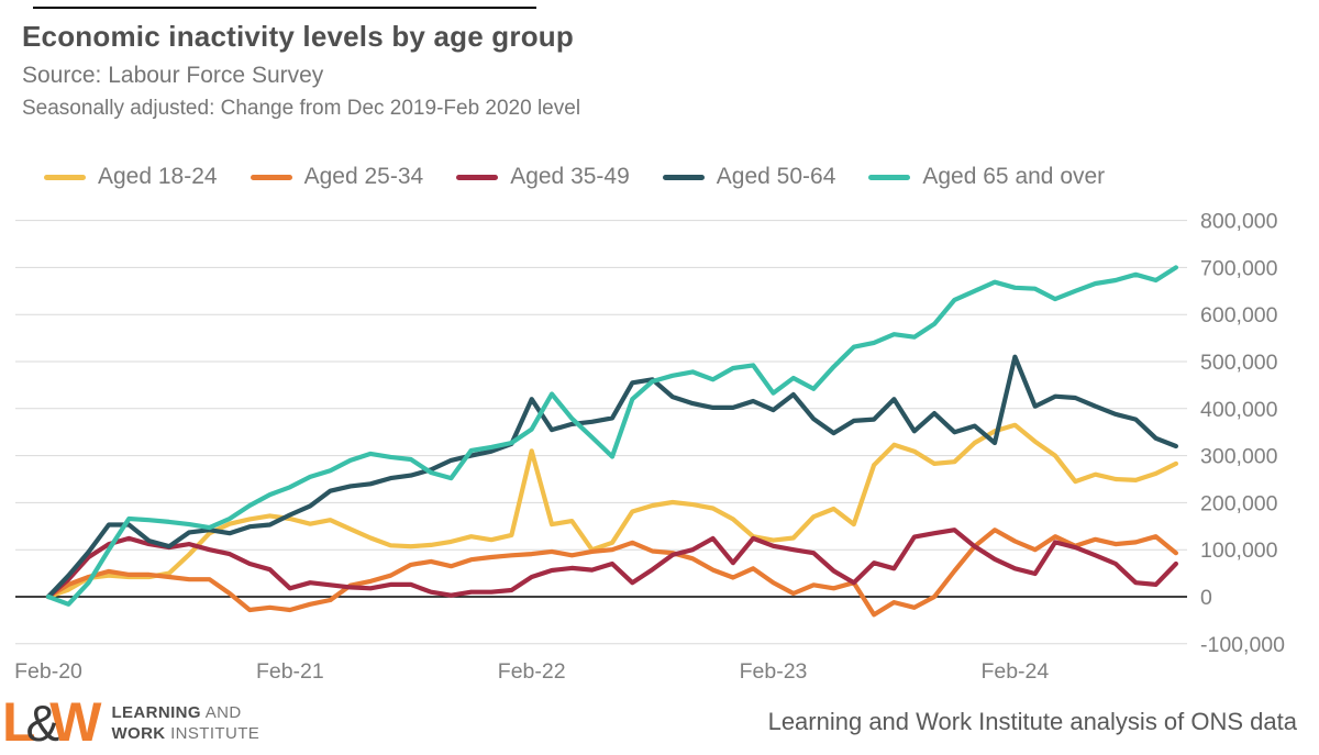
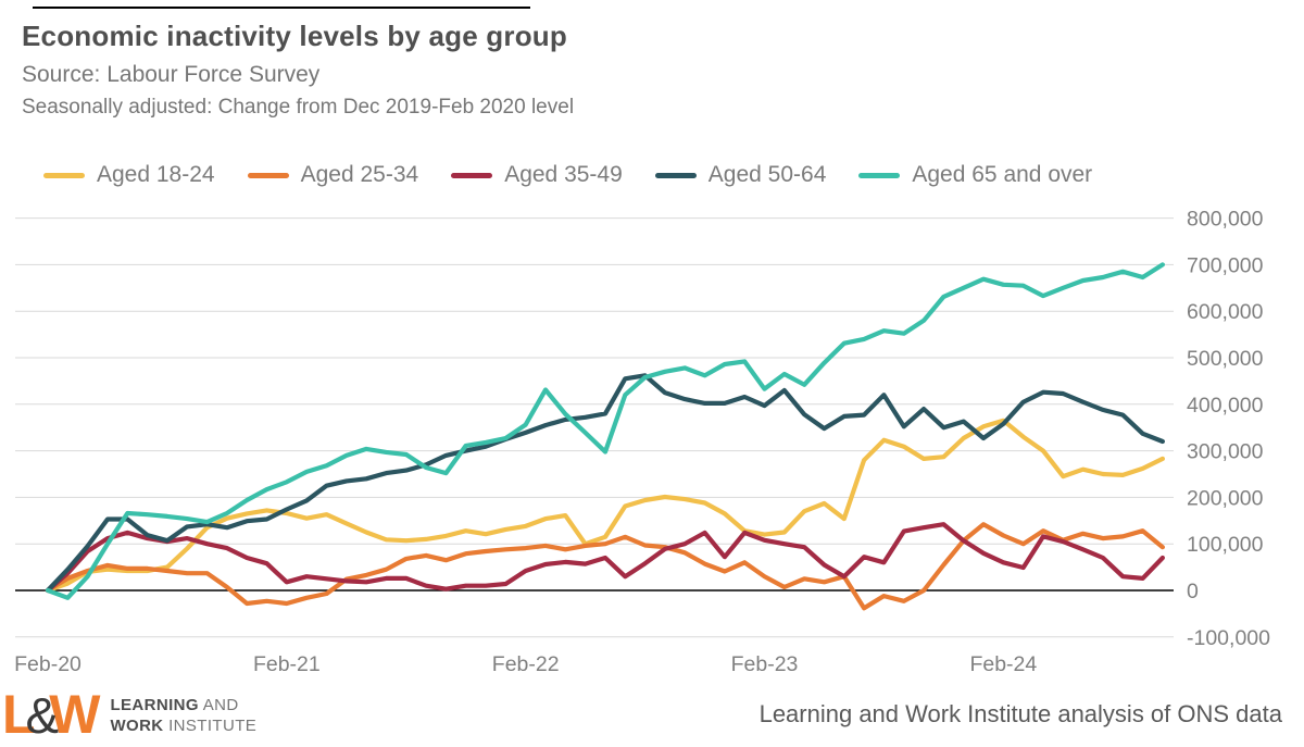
Aged 18-24/Feb-22: 310000 -> 140000
Aged 50-64/Feb-22: 420000 -> 340000
Aged 50-64/Feb-24: 510000 -> 360000
